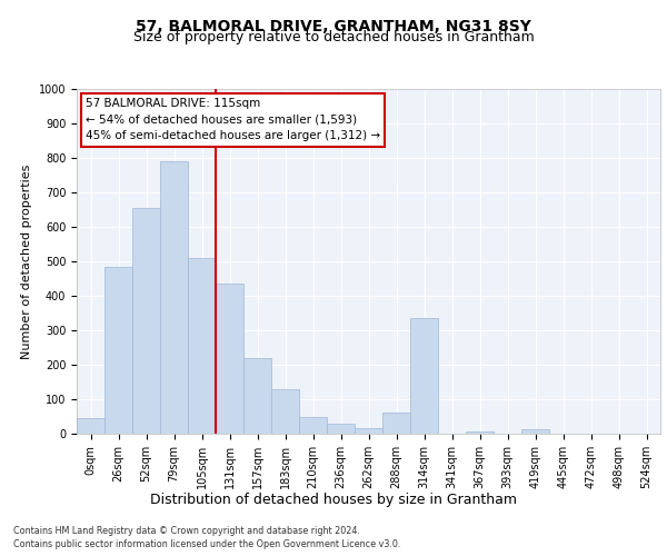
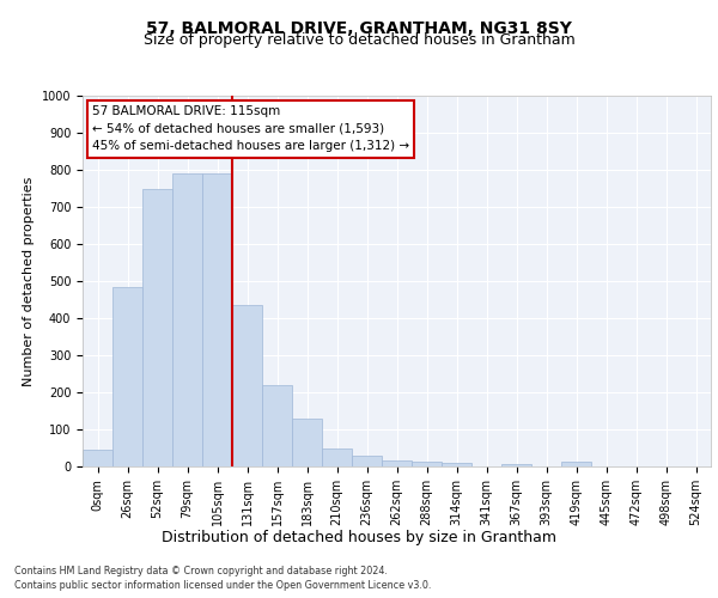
52sqm: 655 -> 750
105sqm: 510 -> 790
288sqm: 60 -> 12
314sqm: 335 -> 10
